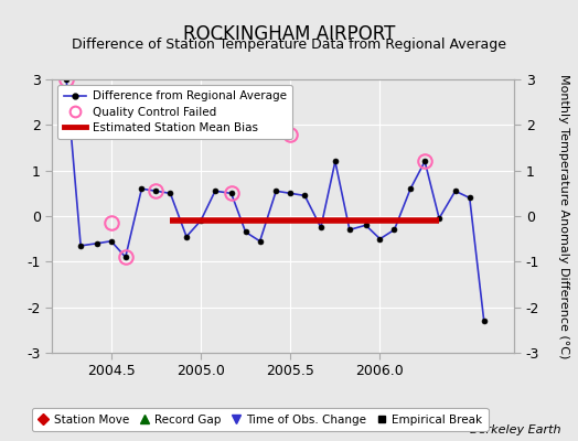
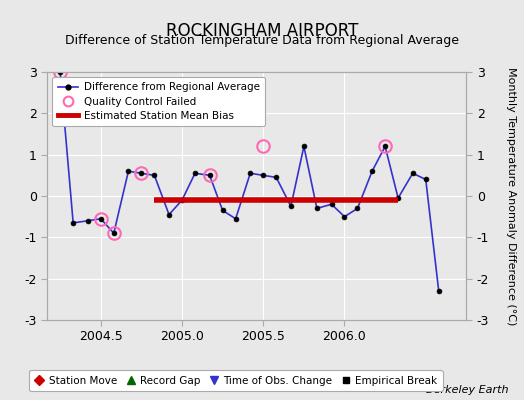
Quality Control Failed/2004.5: -0.15 -> -0.55
Quality Control Failed/2005.5: 1.80 -> 1.20
